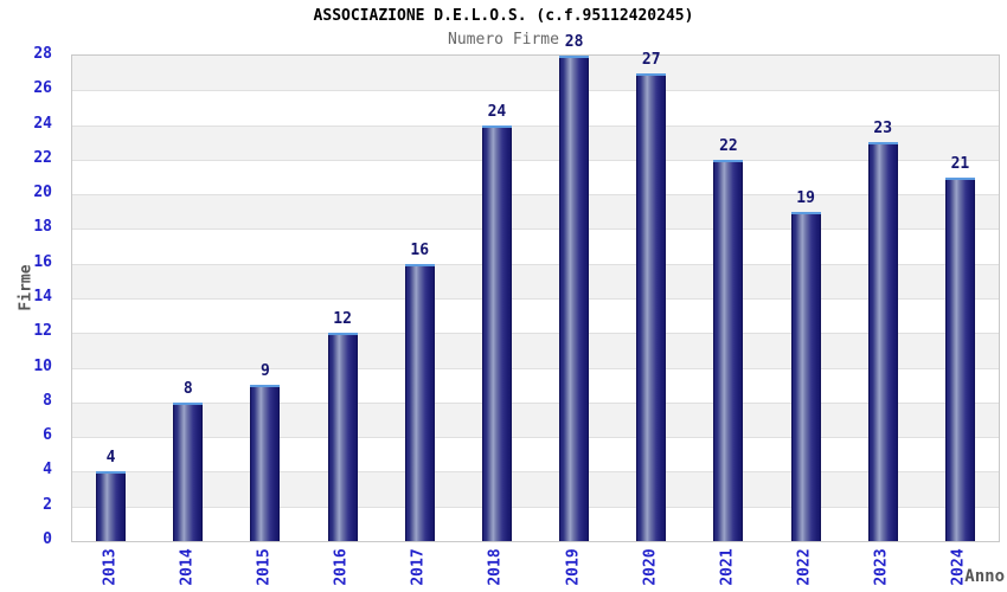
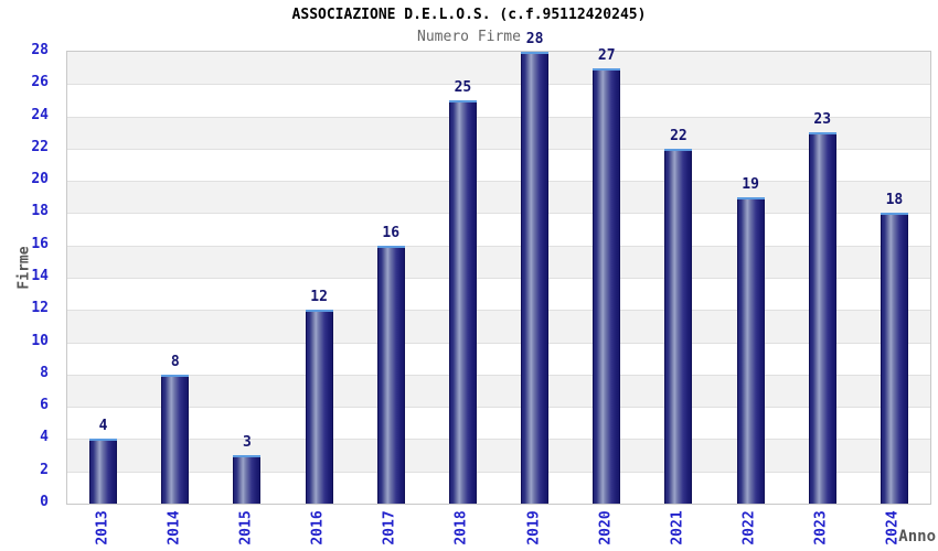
2015: 9 -> 3
2018: 24 -> 25
2024: 21 -> 18
